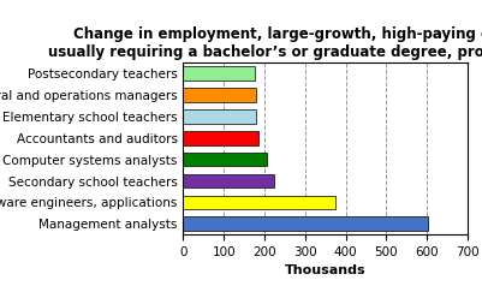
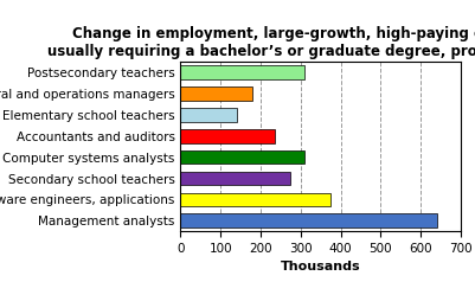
Postsecondary teachers: 175 -> 310
Elementary school teachers: 178 -> 140
Accountants and auditors: 184 -> 235
Computer systems analysts: 205 -> 310
Secondary school teachers: 224 -> 275
Management analysts: 603 -> 640
